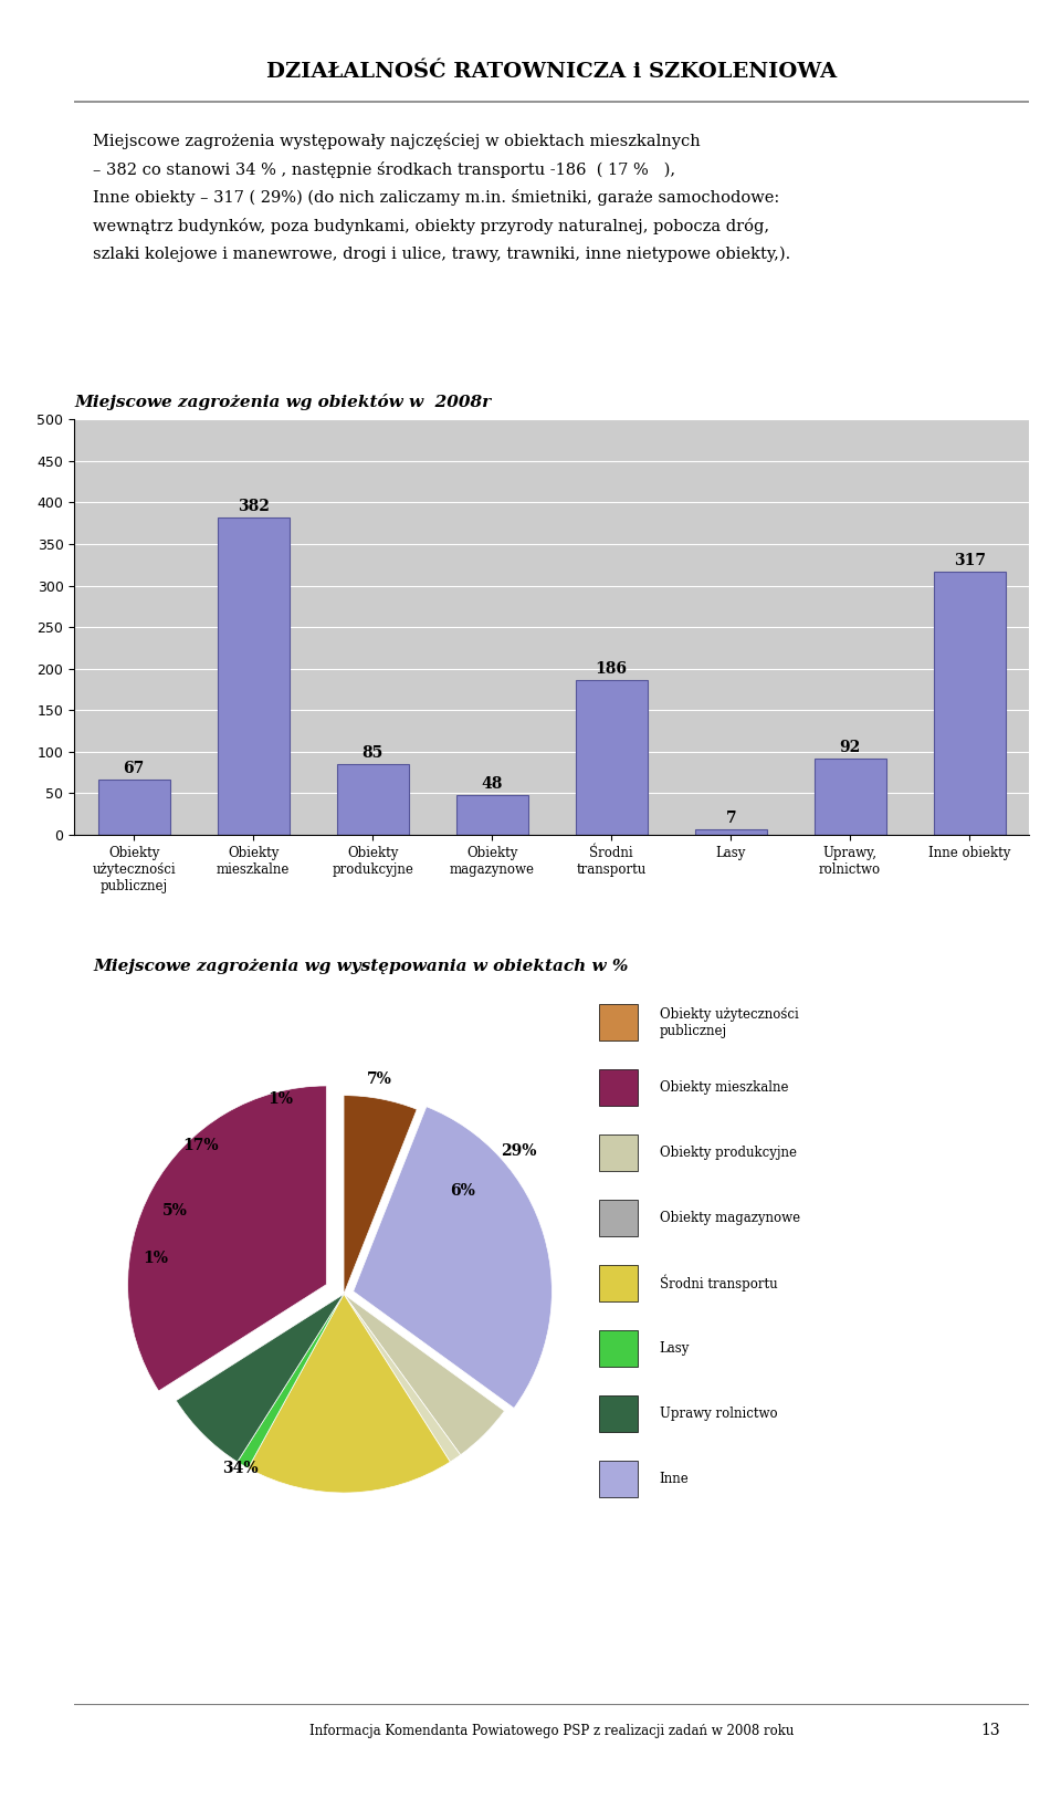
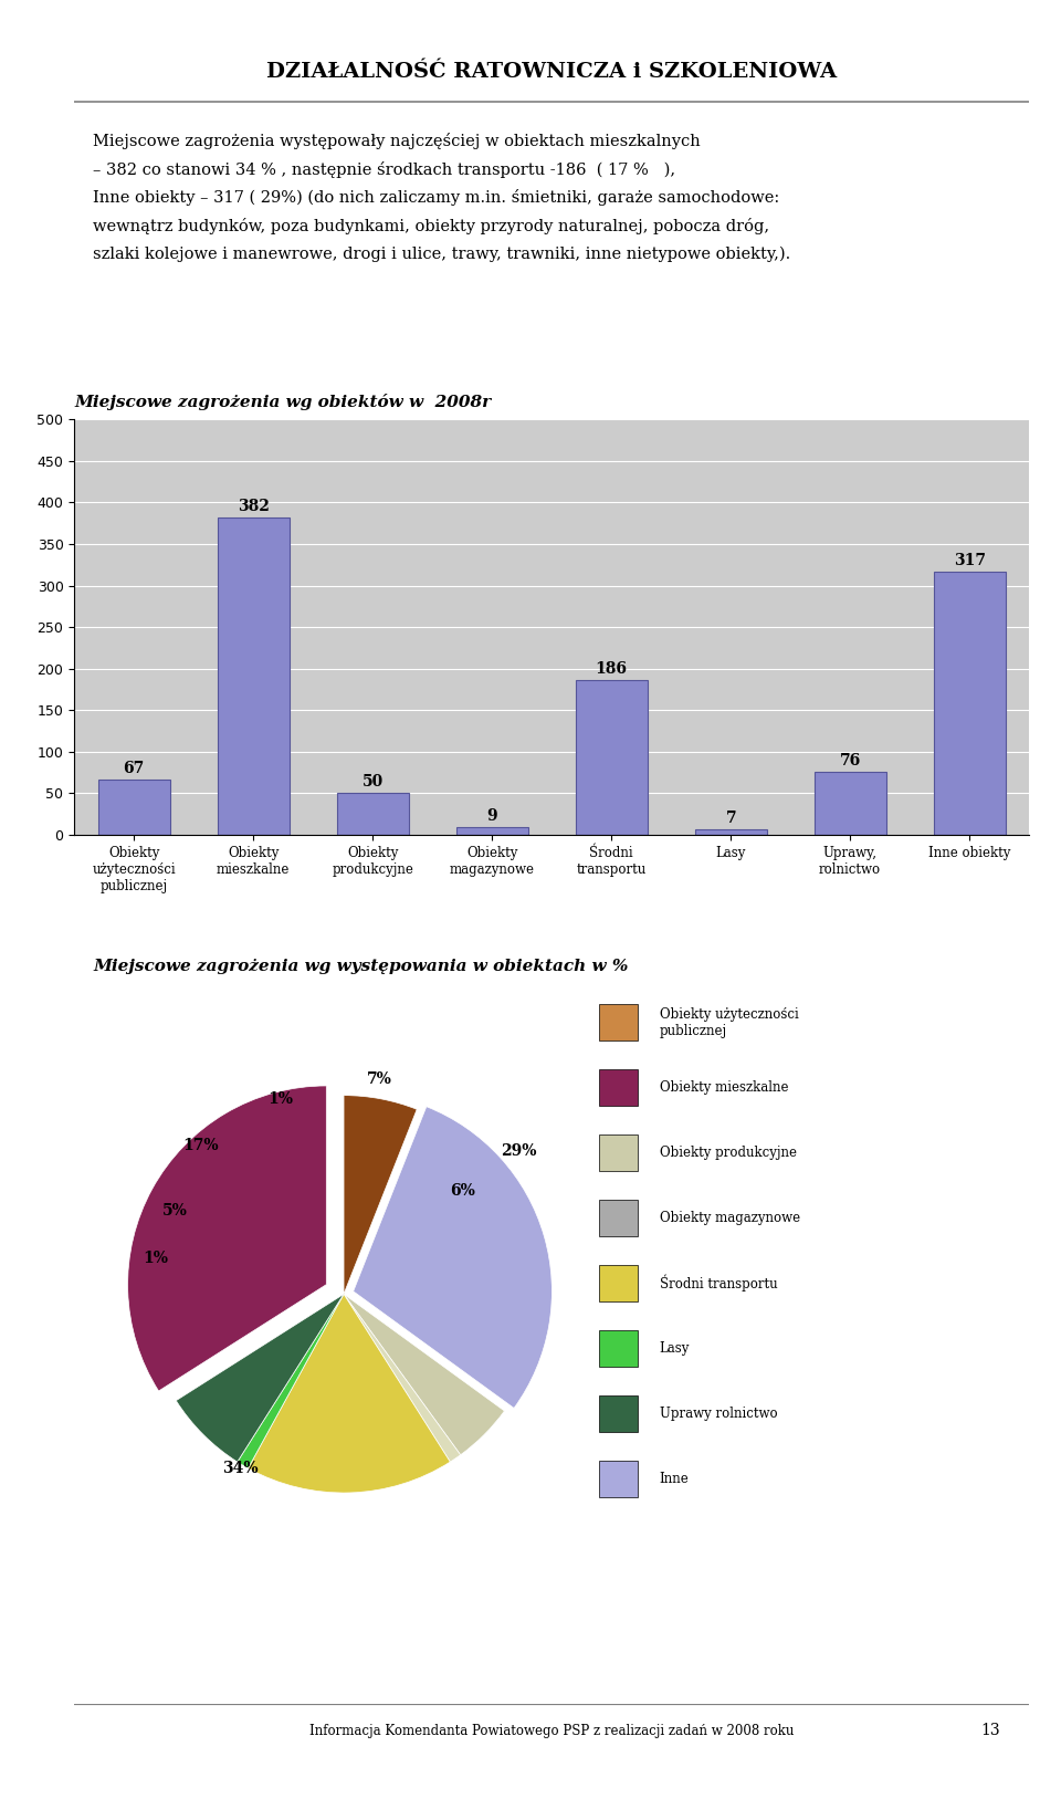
Obiekty produkcyjne: 85 -> 50
Obiekty magazynowe: 48 -> 9
Uprawy, rolnictwo: 92 -> 76
